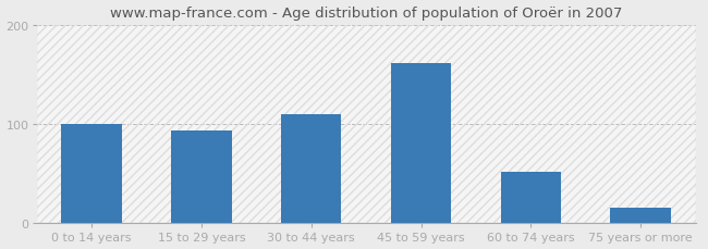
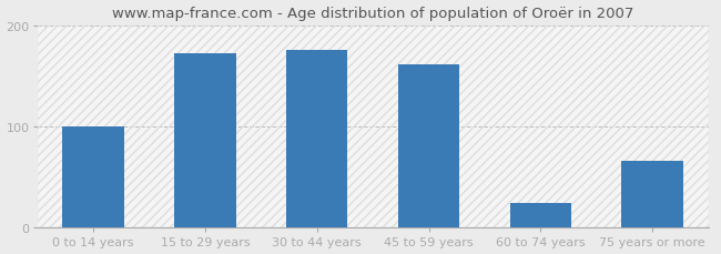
15 to 29 years: 93 -> 172
30 to 44 years: 110 -> 176
60 to 74 years: 52 -> 24
75 years or more: 15 -> 66
